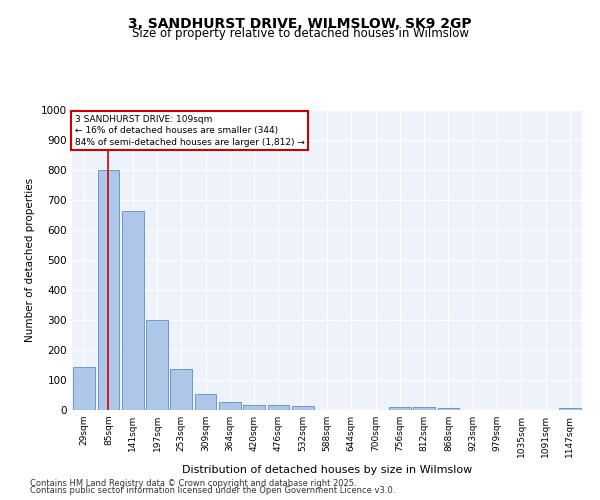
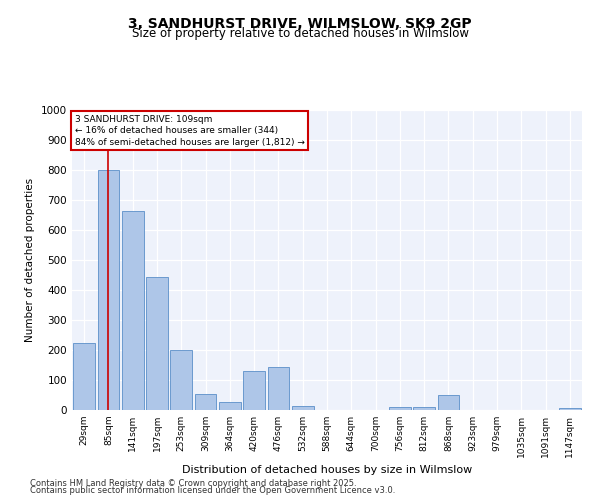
29sqm: 145 -> 225
197sqm: 300 -> 445
253sqm: 138 -> 200
420sqm: 18 -> 130
476sqm: 18 -> 145
868sqm: 7 -> 50
